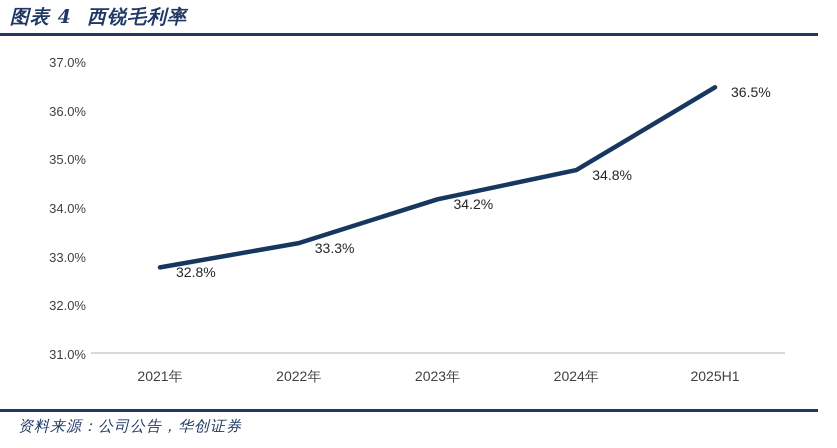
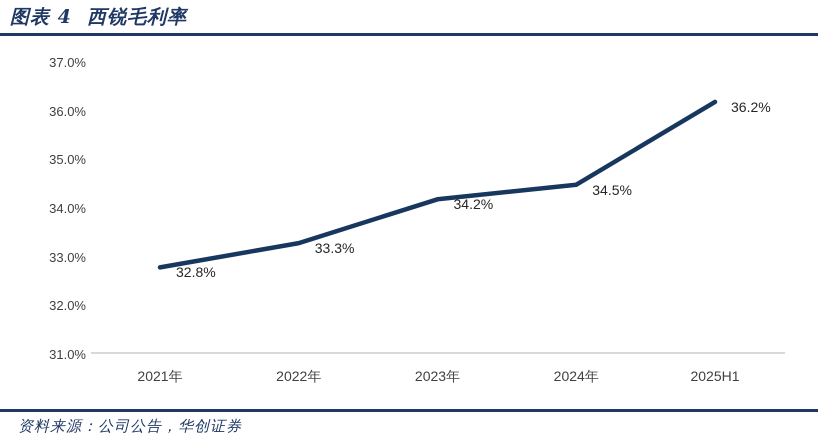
2024年: 34.8% -> 34.5%
2025H1: 36.5% -> 36.2%
